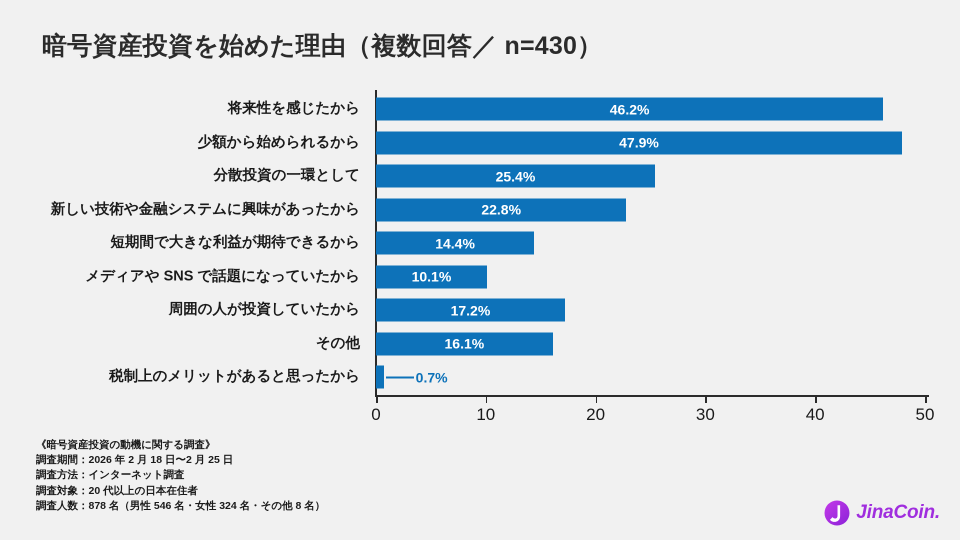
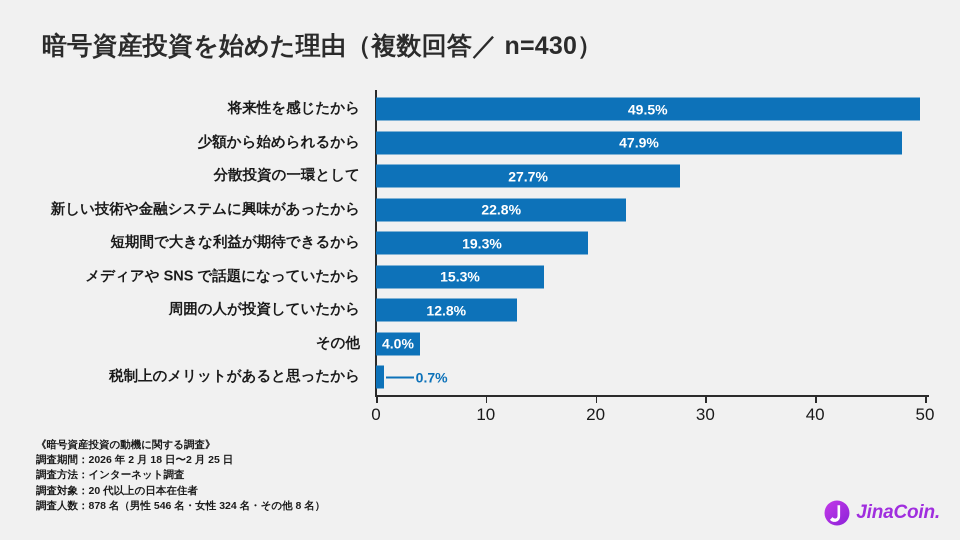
将来性を感じたから: 46.2% -> 49.5%
分散投資の一環として: 25.4% -> 27.7%
短期間で大きな利益が期待できるから: 14.4% -> 19.3%
メディアや SNS で話題になっていたから: 10.1% -> 15.3%
周囲の人が投資していたから: 17.2% -> 12.8%
その他: 16.1% -> 4.0%
